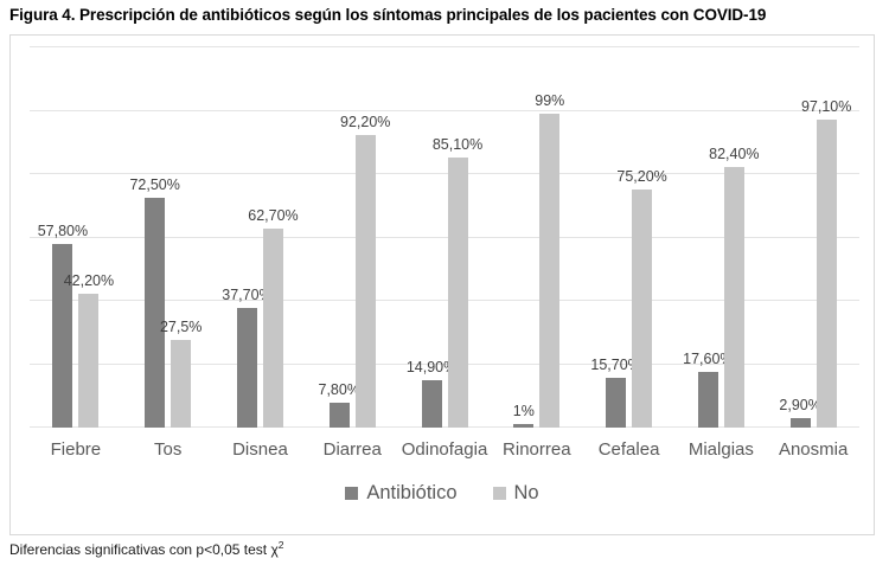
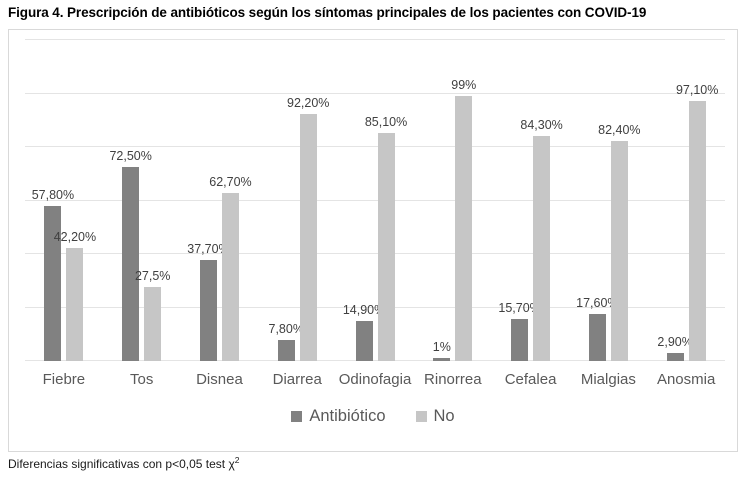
No/Cefalea: 75,20% -> 84,30%
